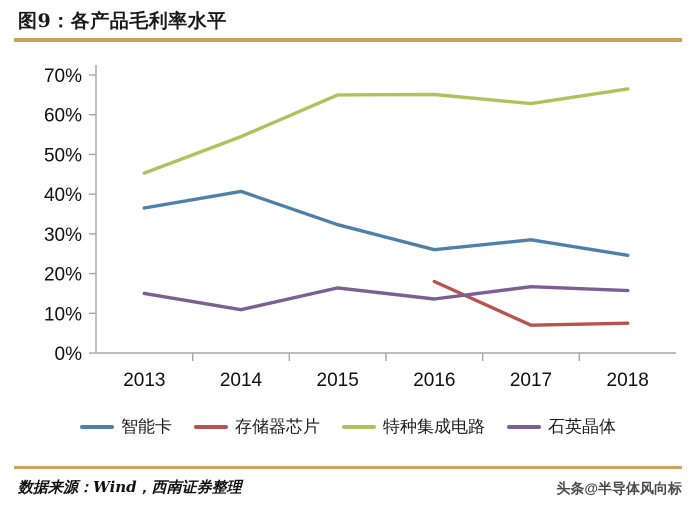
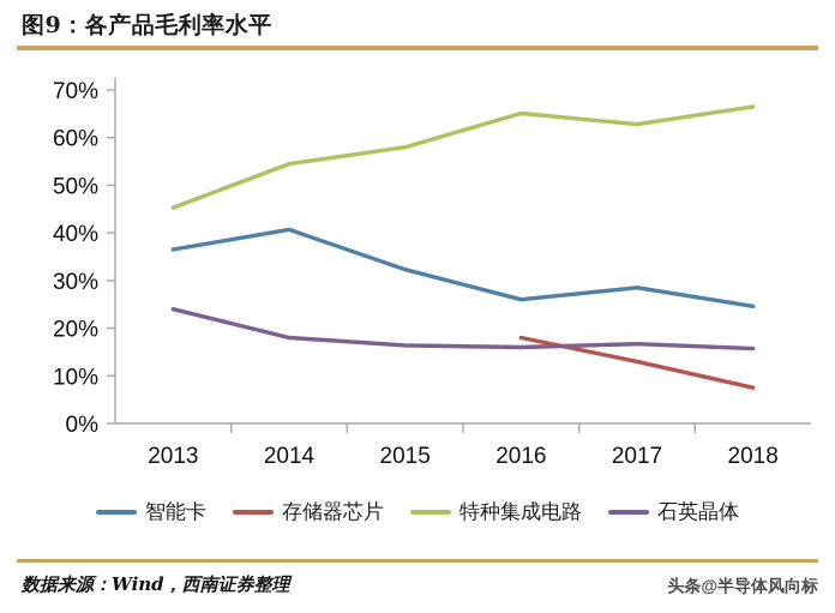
石英晶体/2013: 15% -> 24%
石英晶体/2014: 11% -> 18%
特种集成电路/2015: 65% -> 58%
石英晶体/2016: 14% -> 16%
存储器芯片/2017: 7% -> 13%
